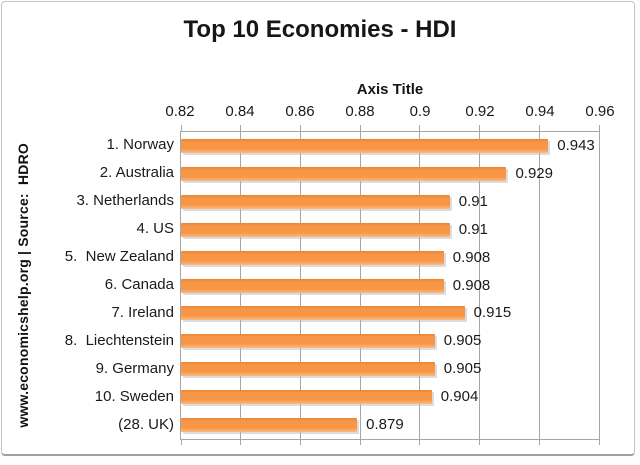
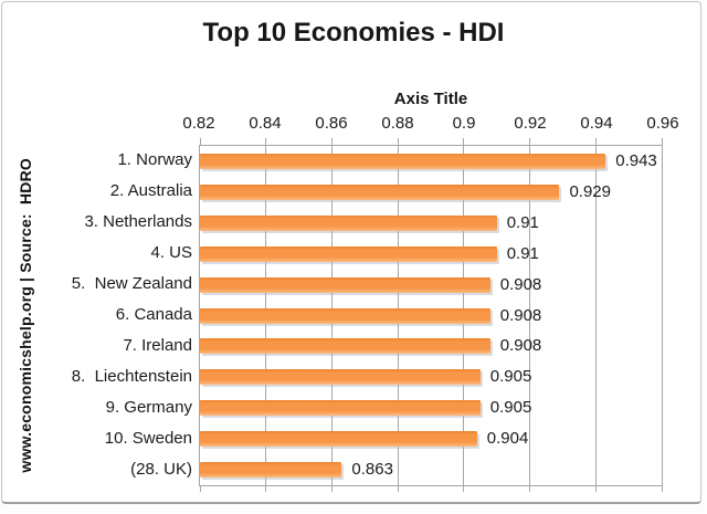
7. Ireland: 0.915 -> 0.908
(28. UK): 0.879 -> 0.863
